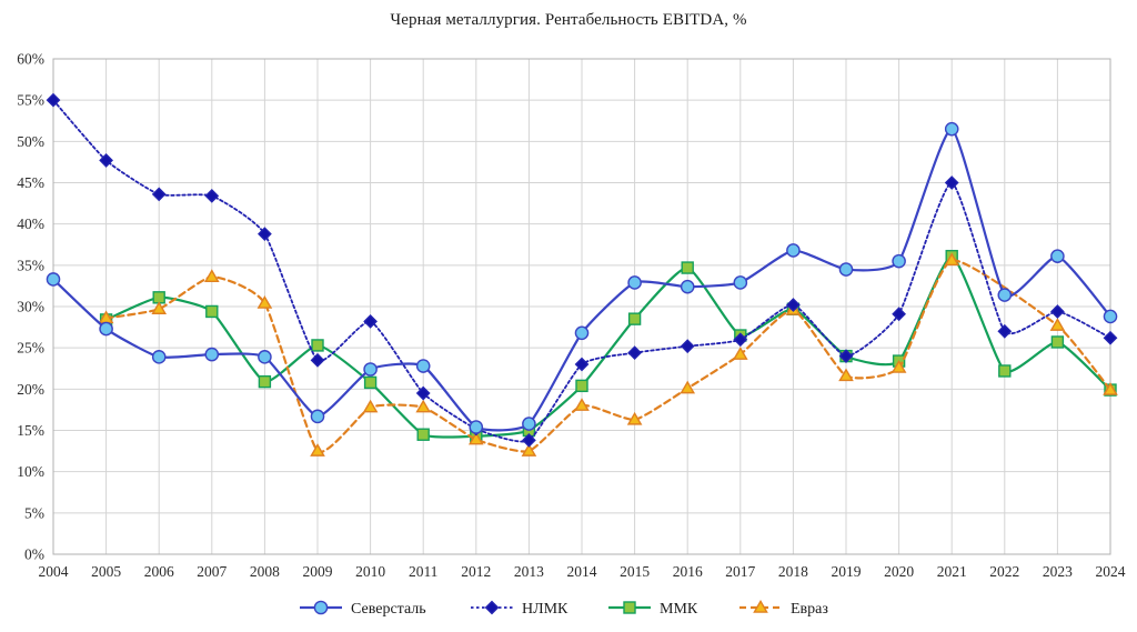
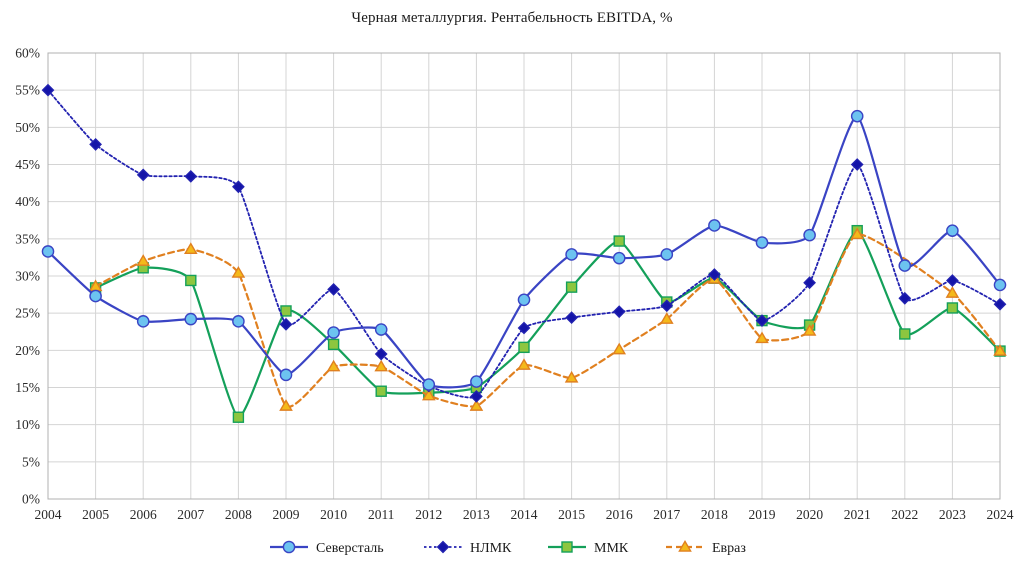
Евраз/2006: 30% -> 32%
НЛМК/2008: 39% -> 42%
ММК/2008: 21% -> 11%
